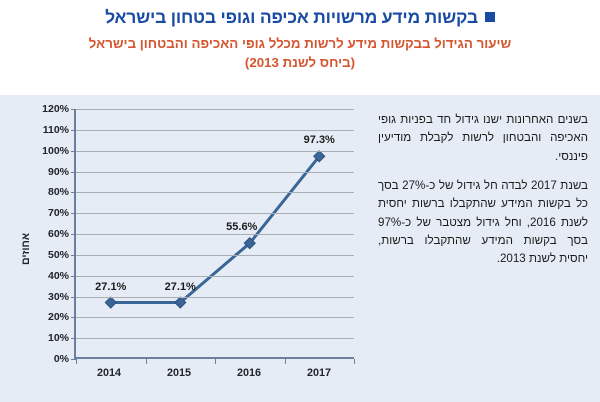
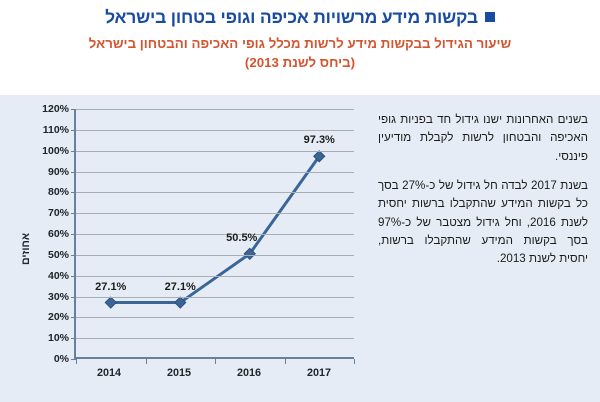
2016: 55.6% -> 50.5%
